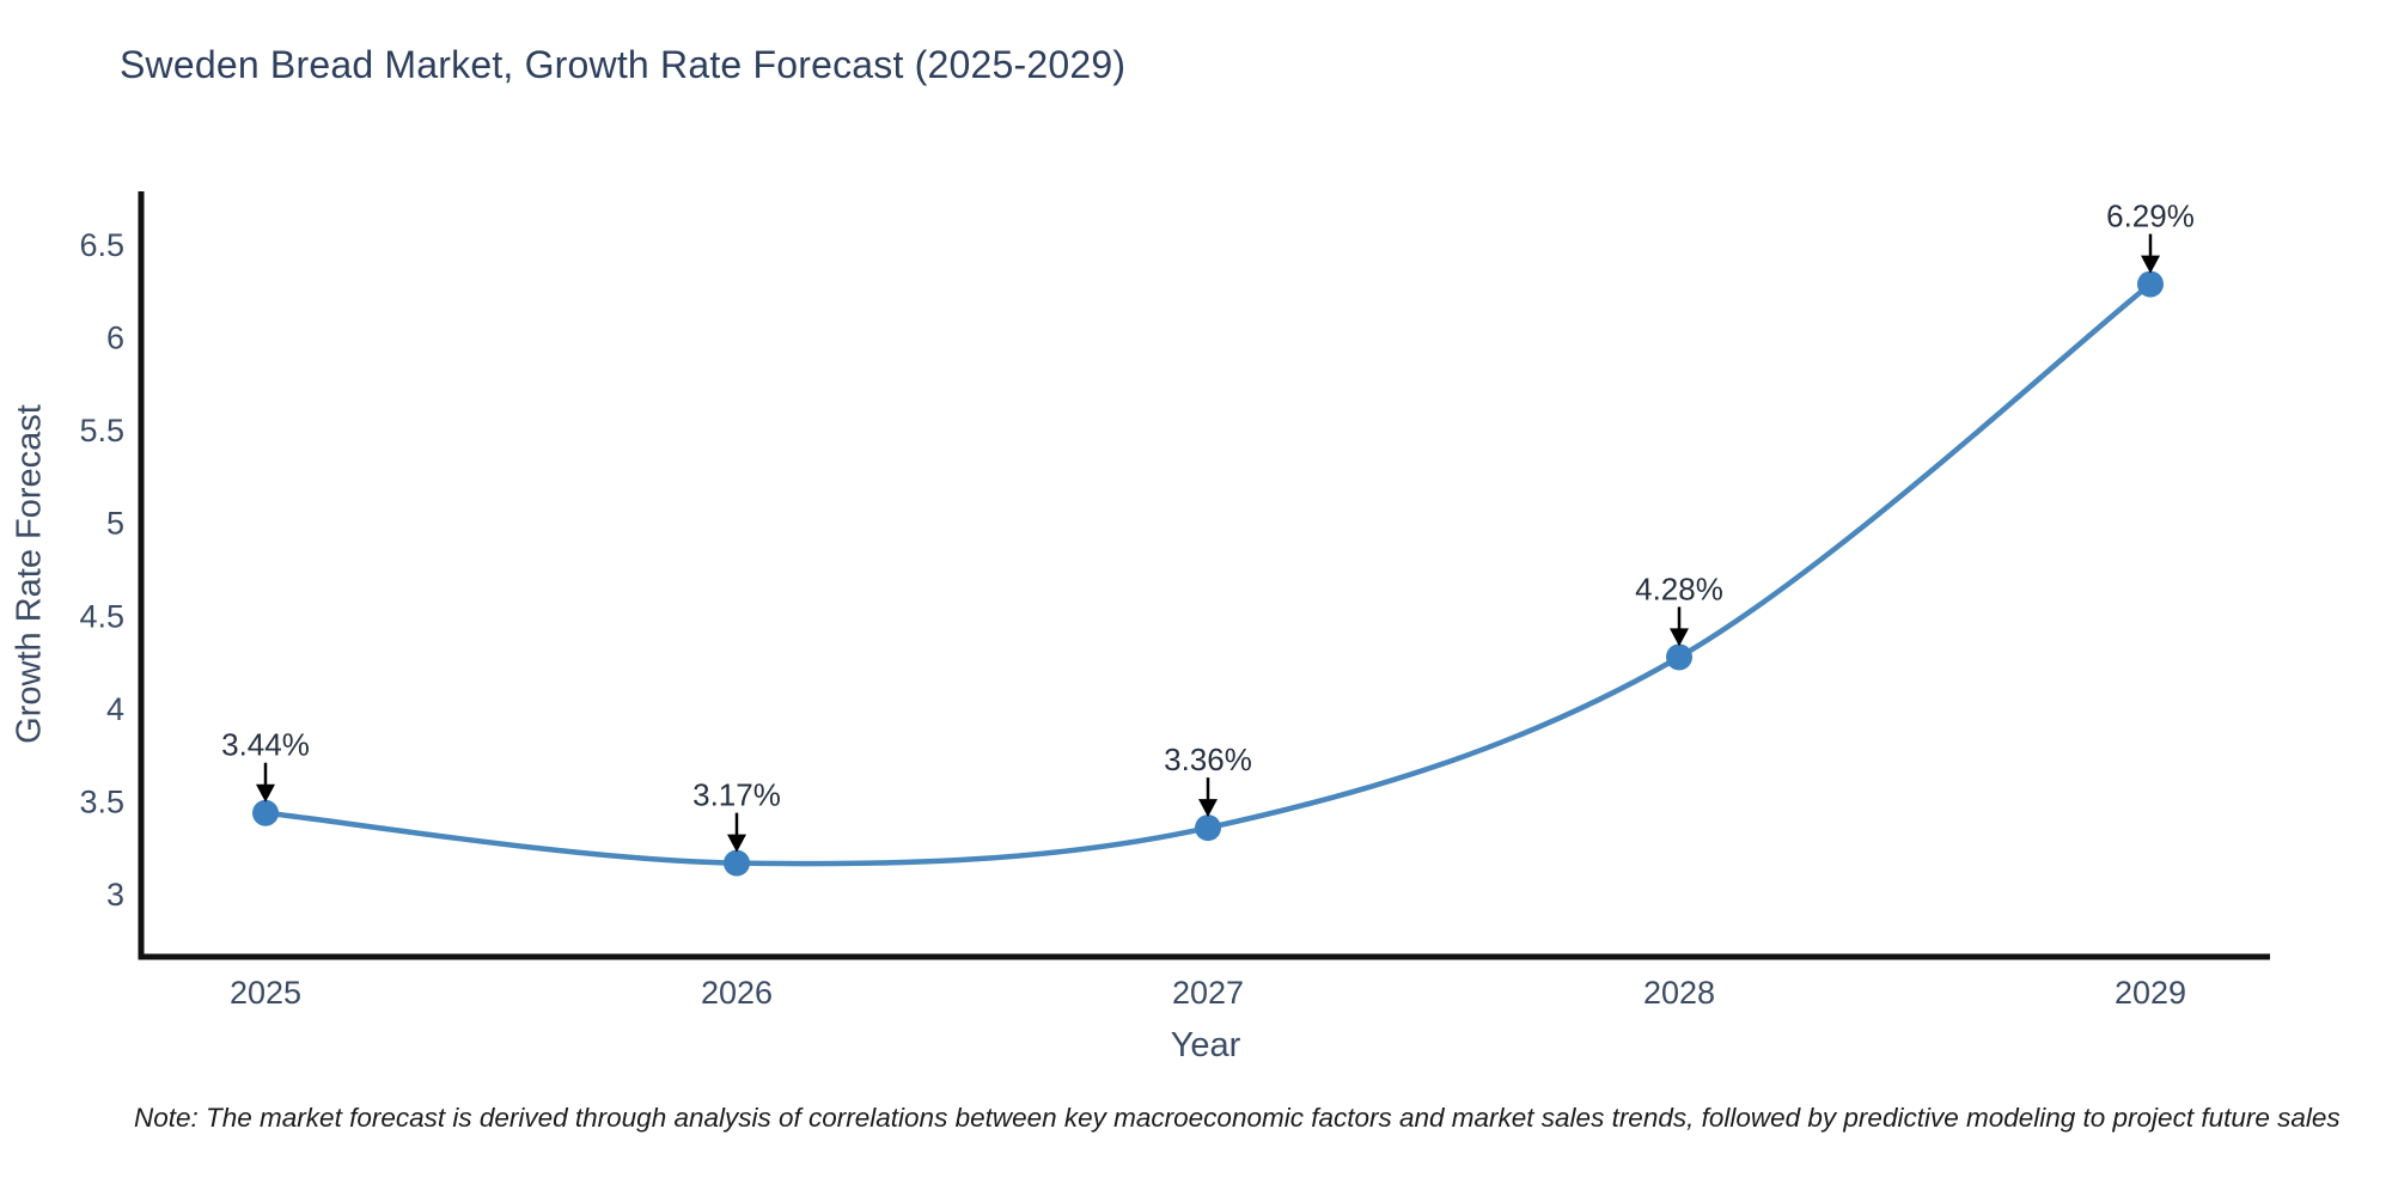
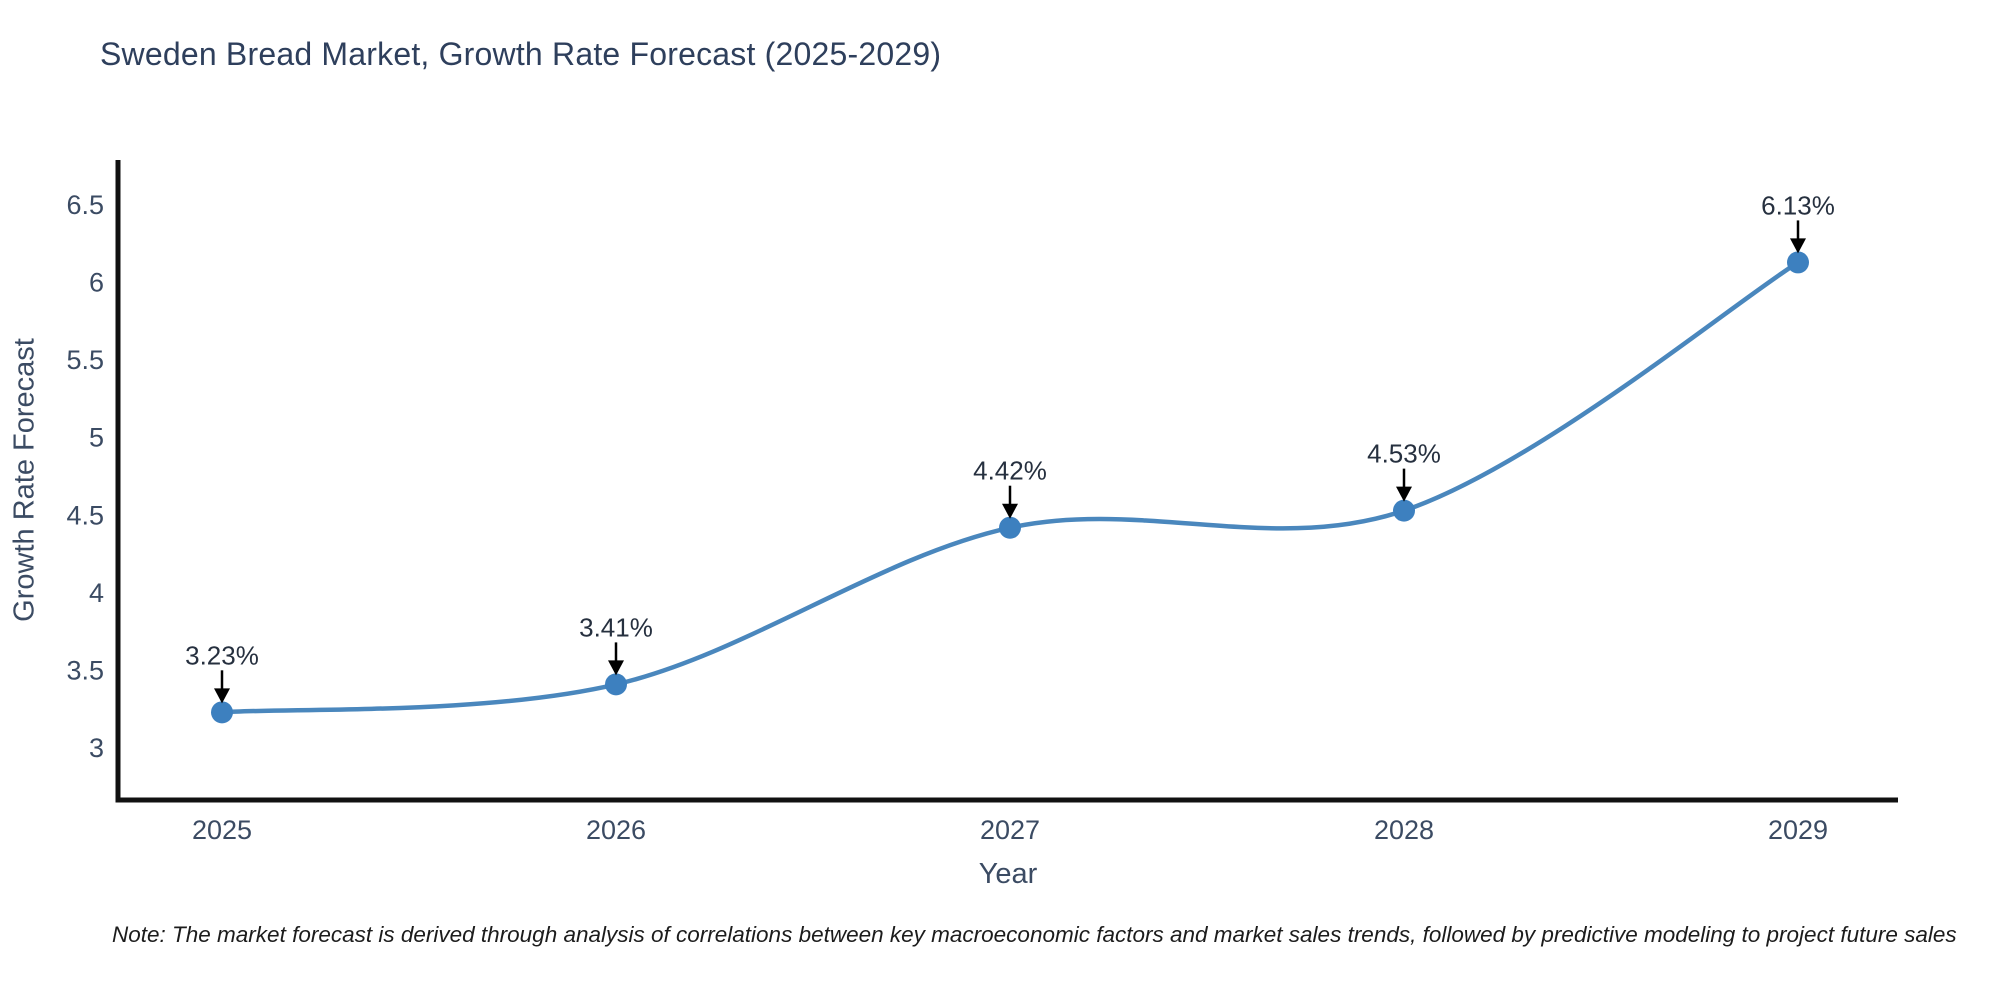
2025: 3.44% -> 3.23%
2026: 3.17% -> 3.41%
2027: 3.36% -> 4.42%
2028: 4.28% -> 4.53%
2029: 6.29% -> 6.13%
